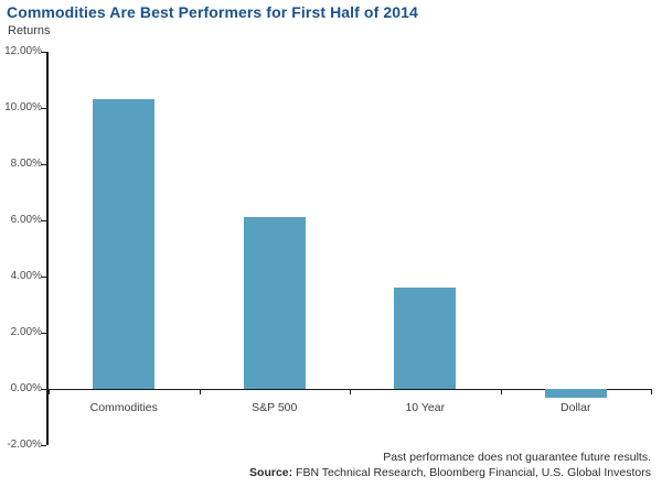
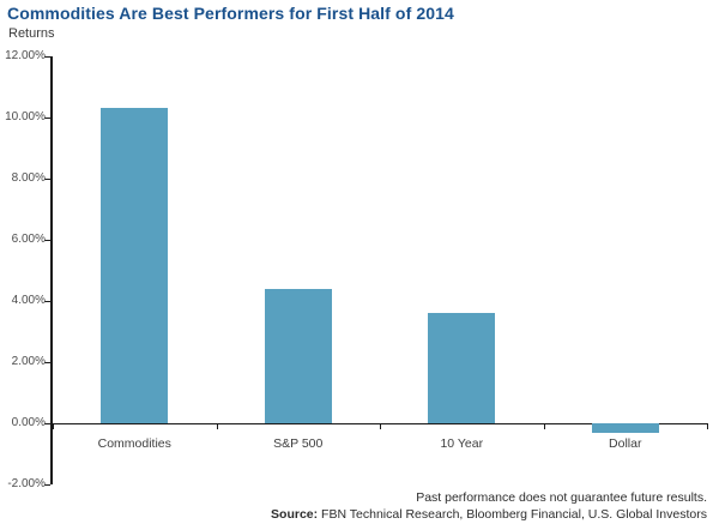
S&P 500: 6.1% -> 4.4%
